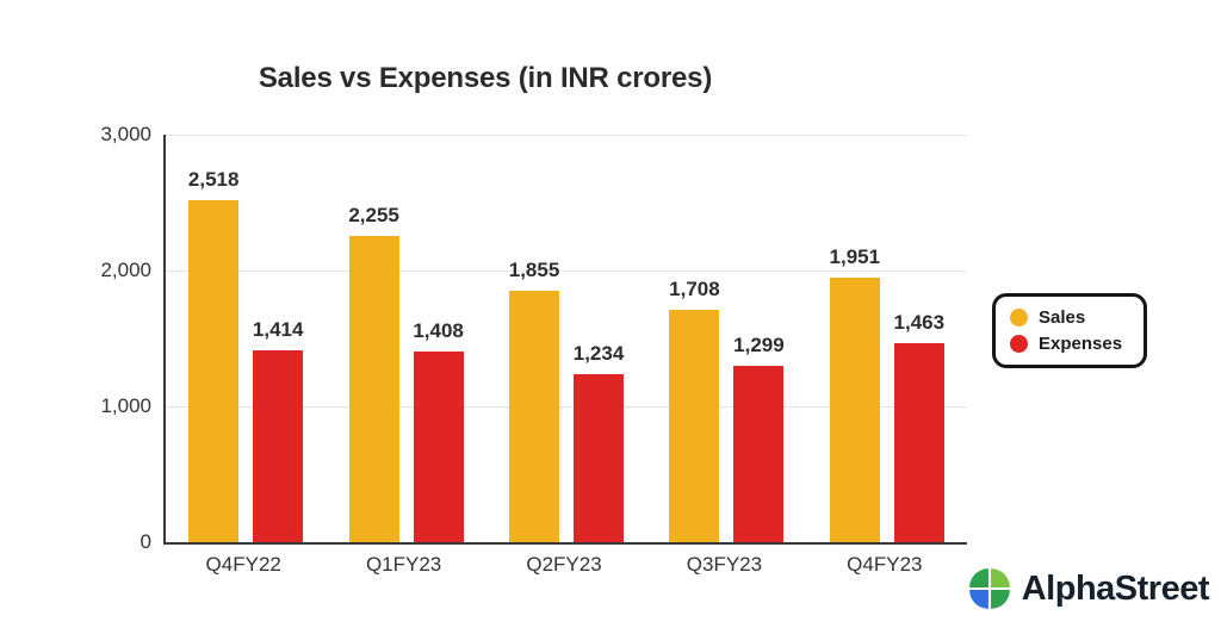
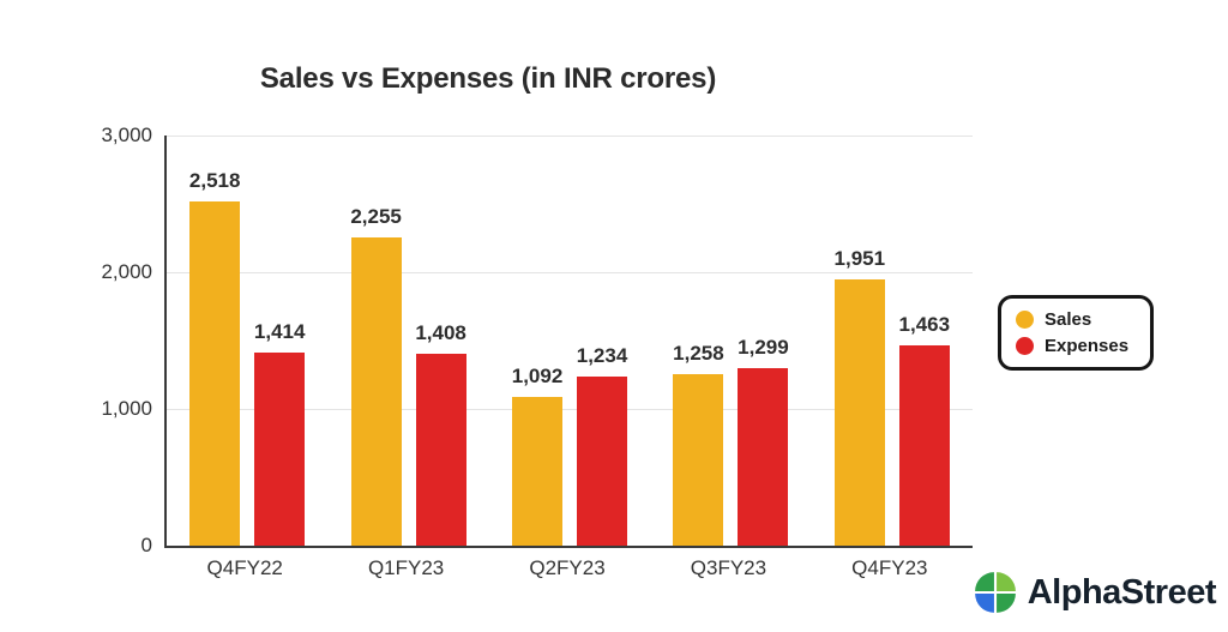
Sales/Q2FY23: 1,855 -> 1,092
Sales/Q3FY23: 1,708 -> 1,258
